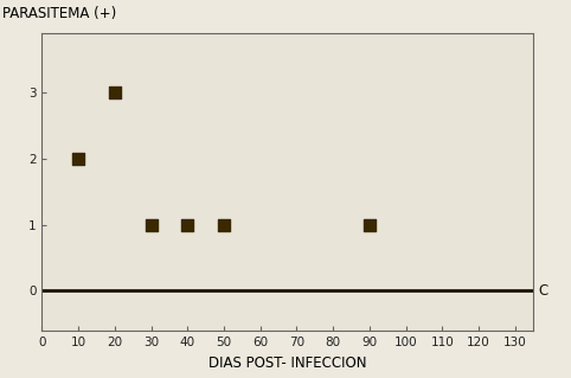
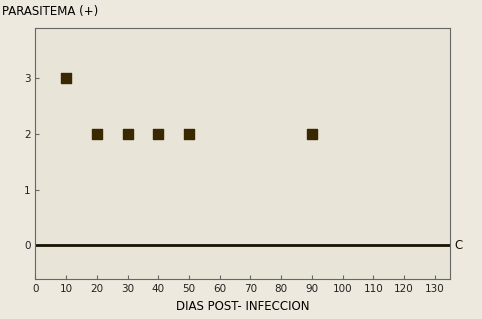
10: 2 -> 3
20: 3 -> 2
30: 1 -> 2
40: 1 -> 2
50: 1 -> 2
90: 1 -> 2
